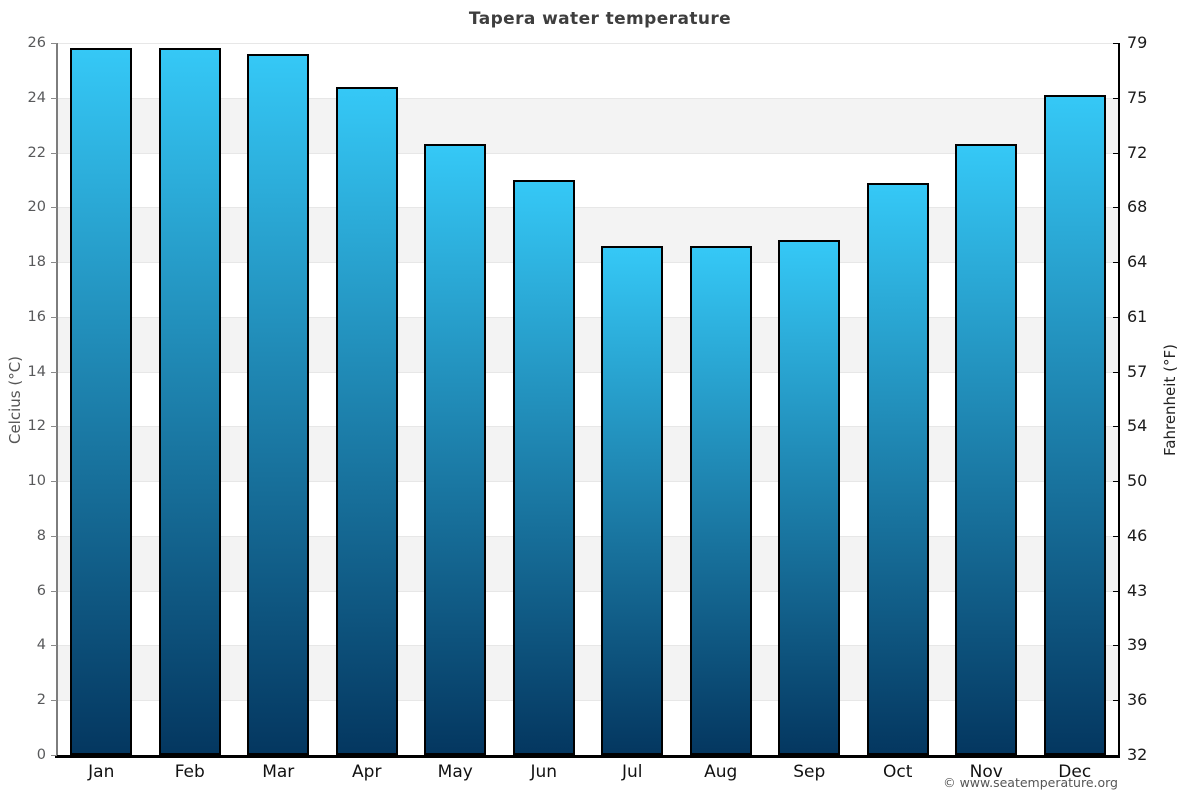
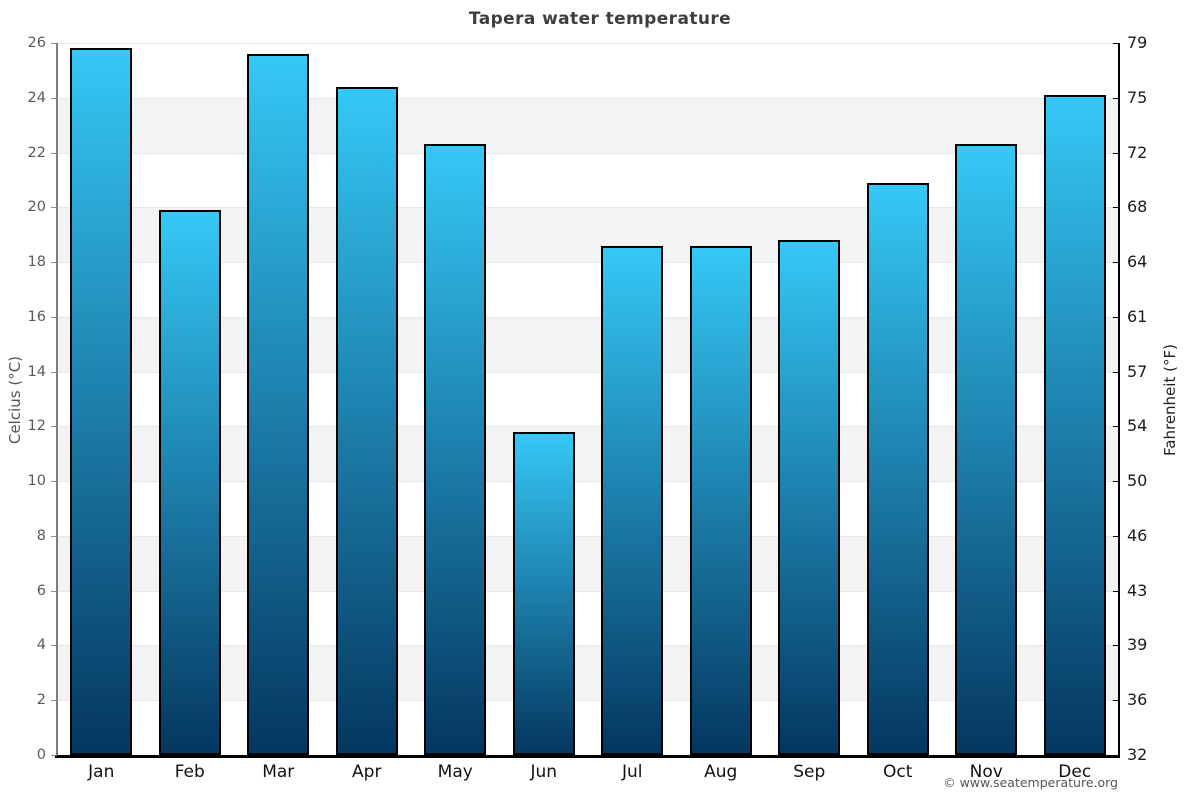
Feb: 25.8 -> 19.9
Jun: 21.0 -> 11.8
